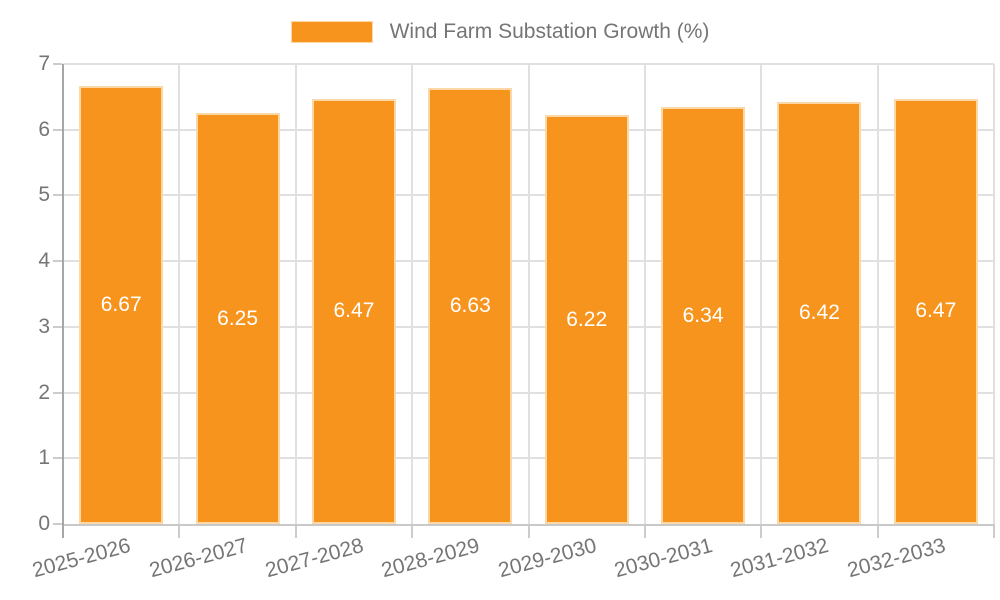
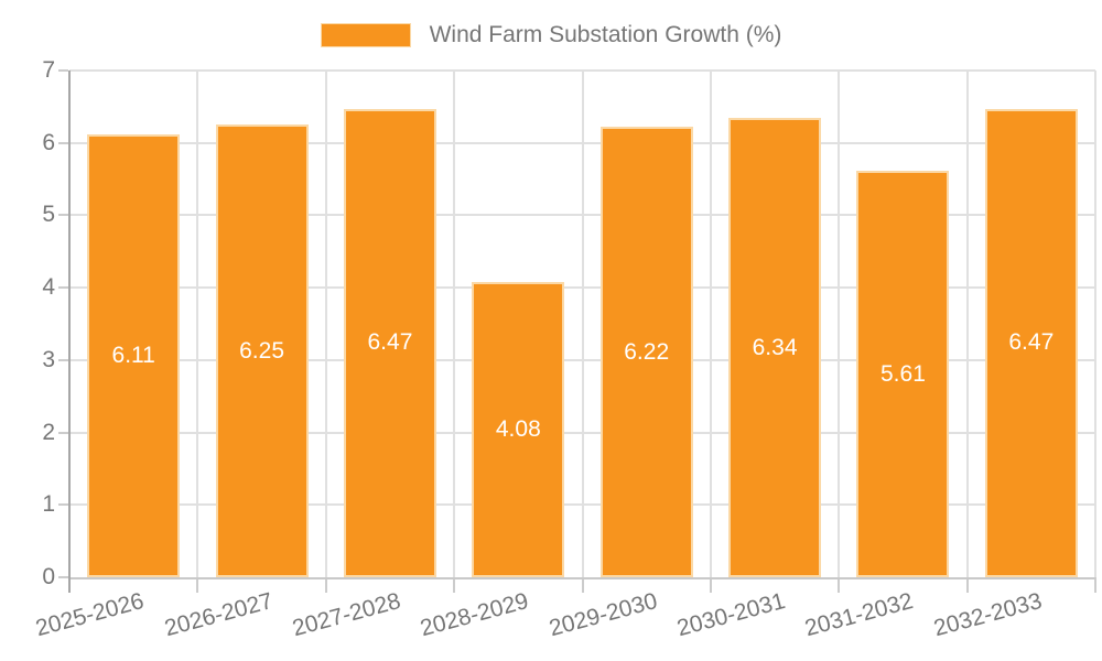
2025-2026: 6.67 -> 6.11
2028-2029: 6.63 -> 4.08
2031-2032: 6.42 -> 5.61
